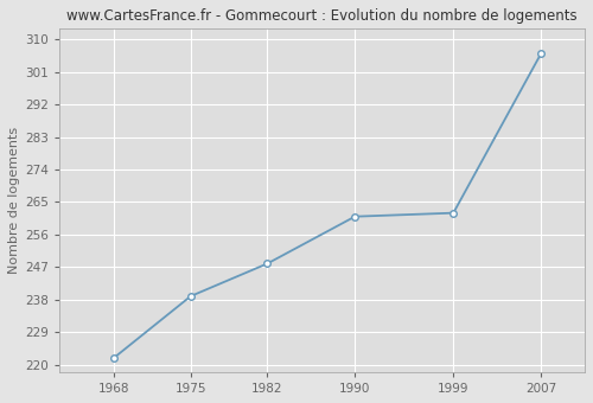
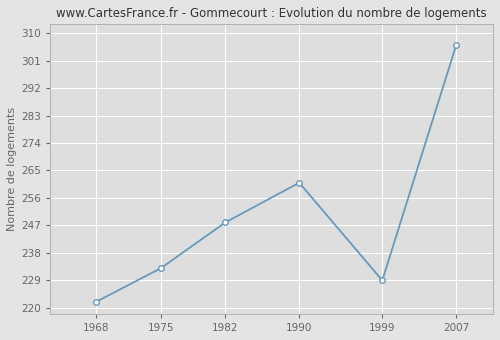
1975: 239 -> 233
1999: 262 -> 229
